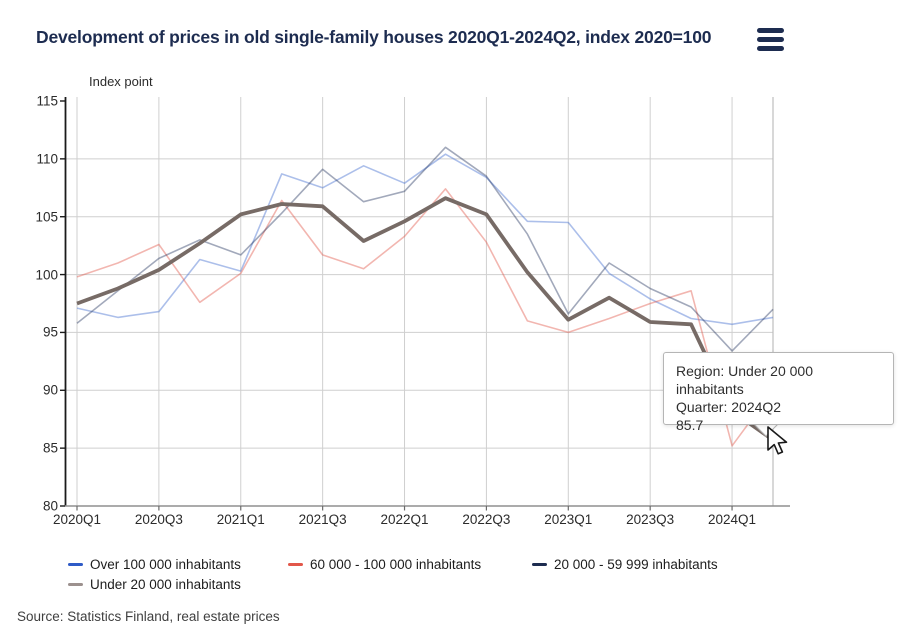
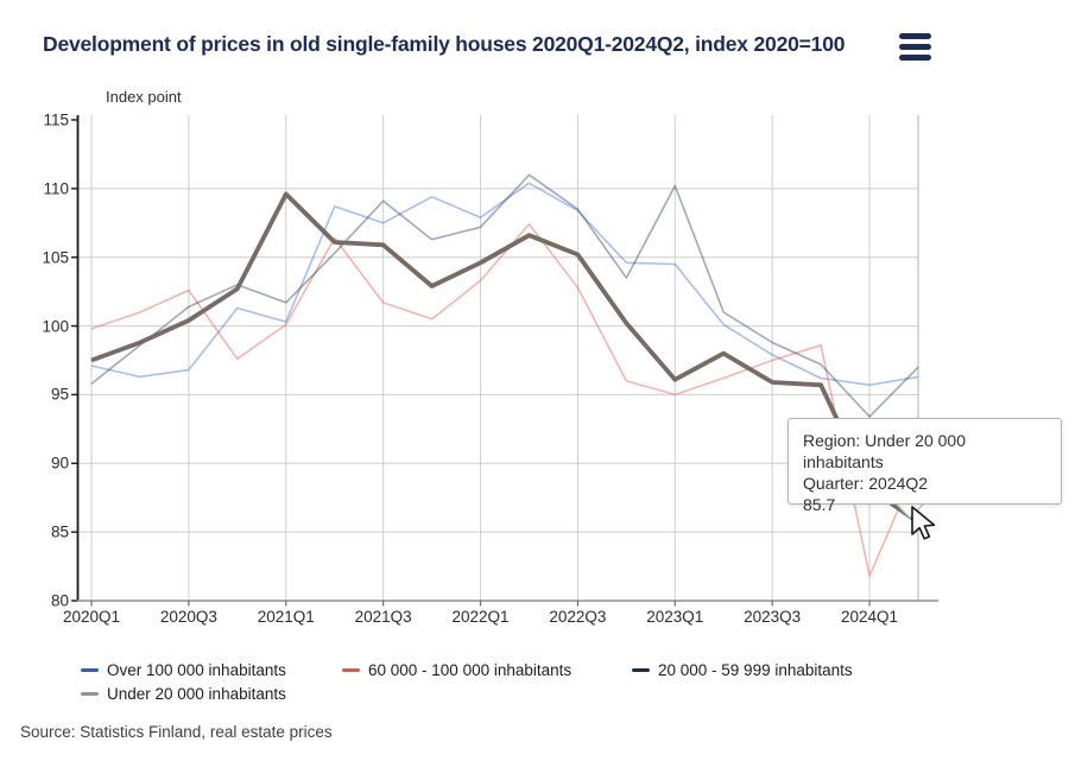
Under 20 000 inhabitants/2021Q1: 105.2 -> 109.6
20 000 - 59 999 inhabitants/2023Q1: 96.6 -> 110.2
60 000 - 100 000 inhabitants/2024Q1: 85.2 -> 81.8
